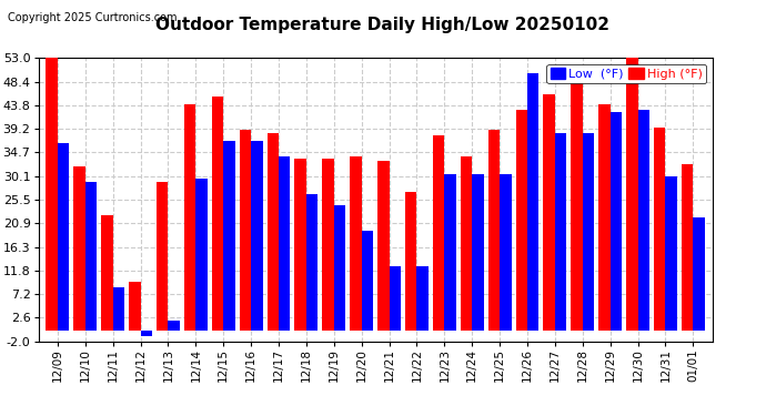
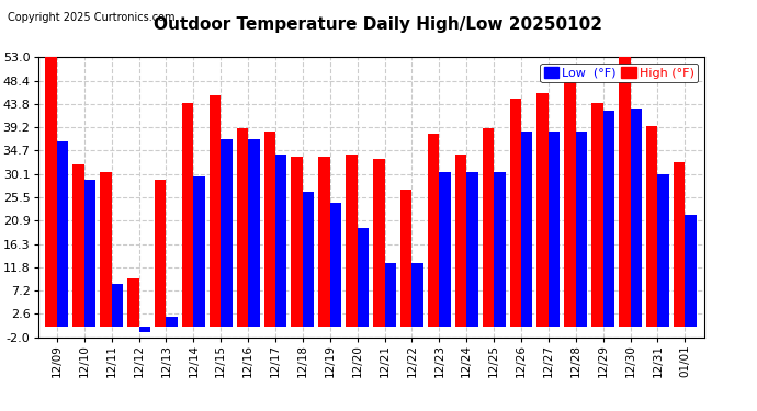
High (°F)/12/11: 22.5 -> 30.5
High (°F)/12/26: 43.0 -> 45.0
Low (°F)/12/26: 50.0 -> 38.5
